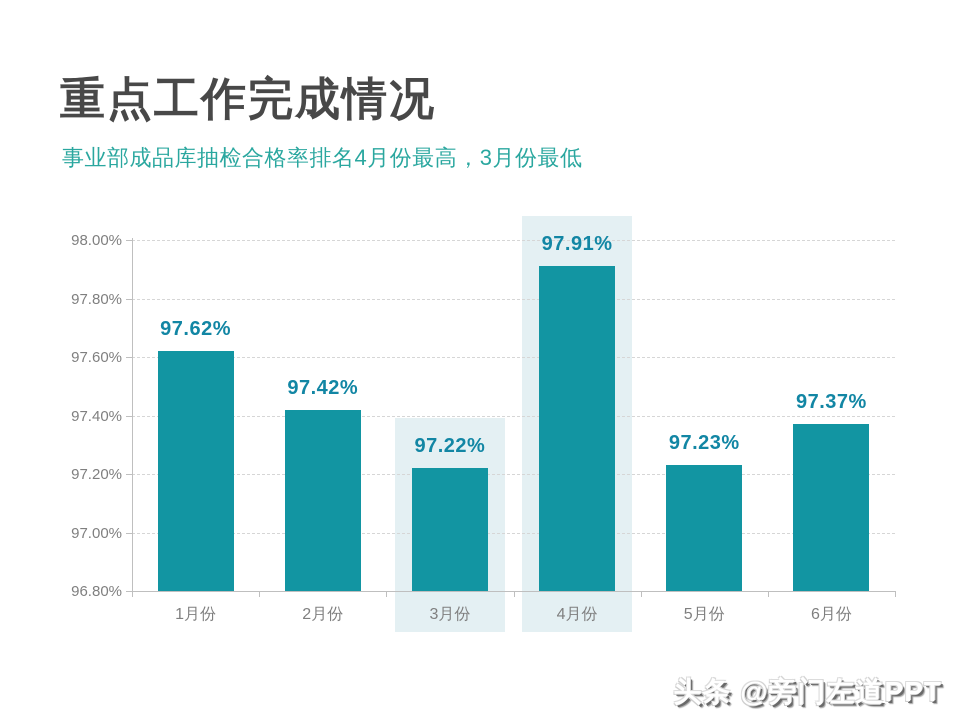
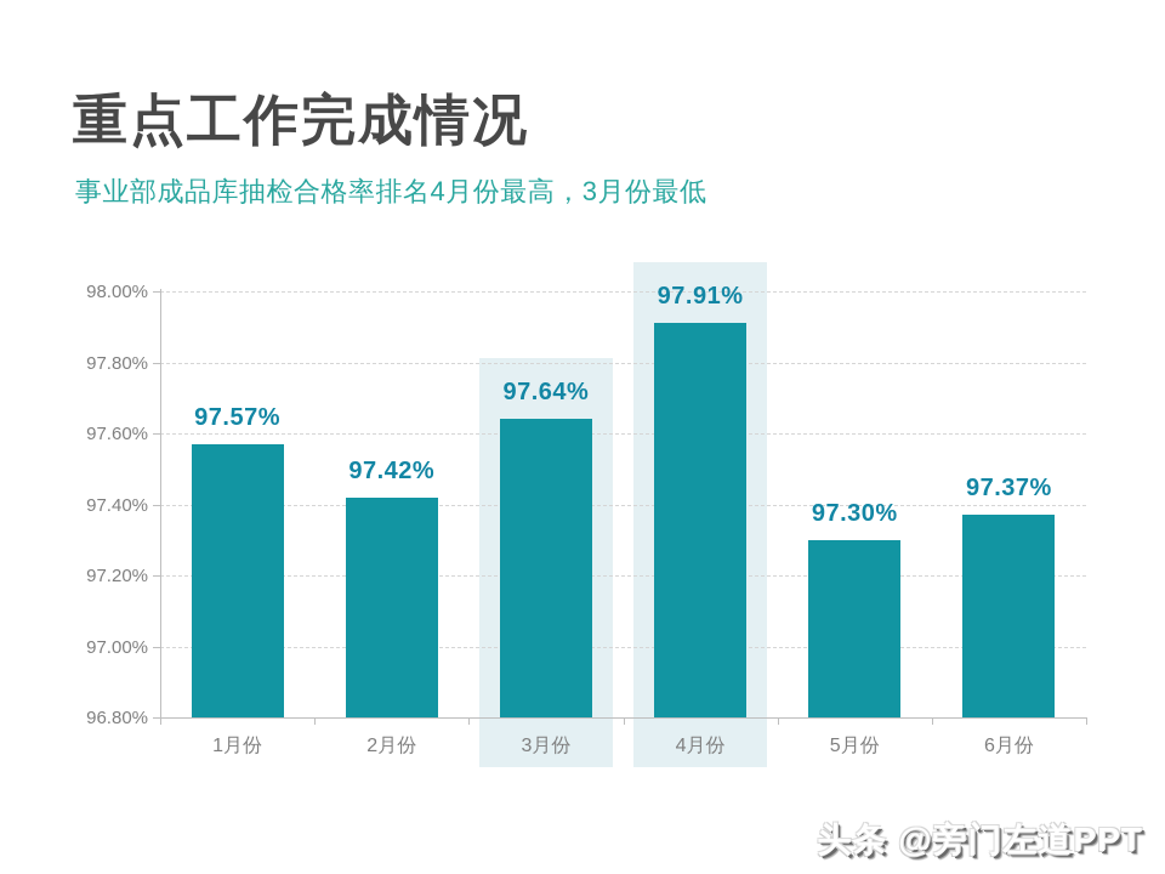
1月份: 97.62% -> 97.57%
3月份: 97.22% -> 97.64%
5月份: 97.23% -> 97.30%
